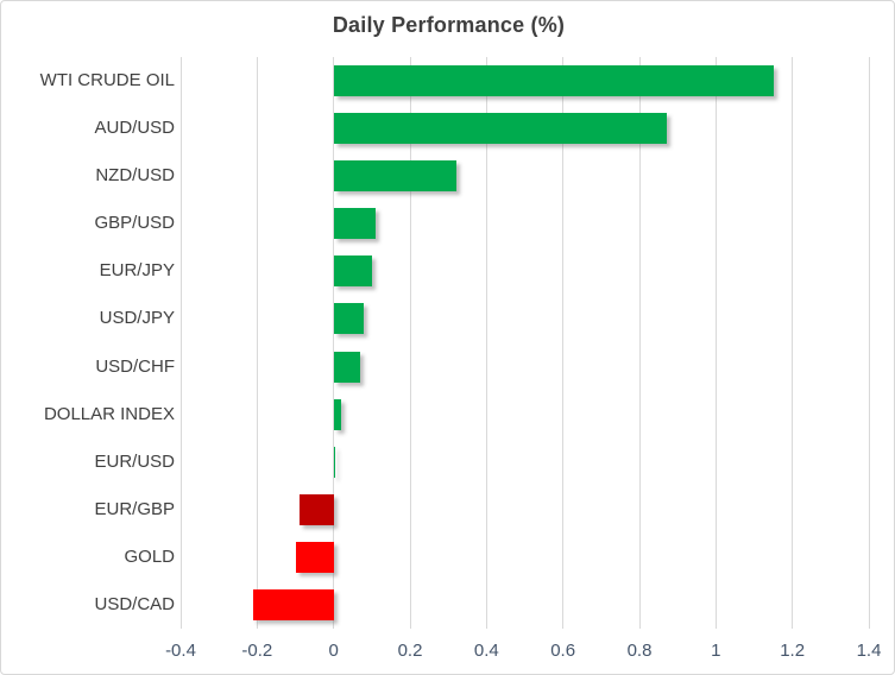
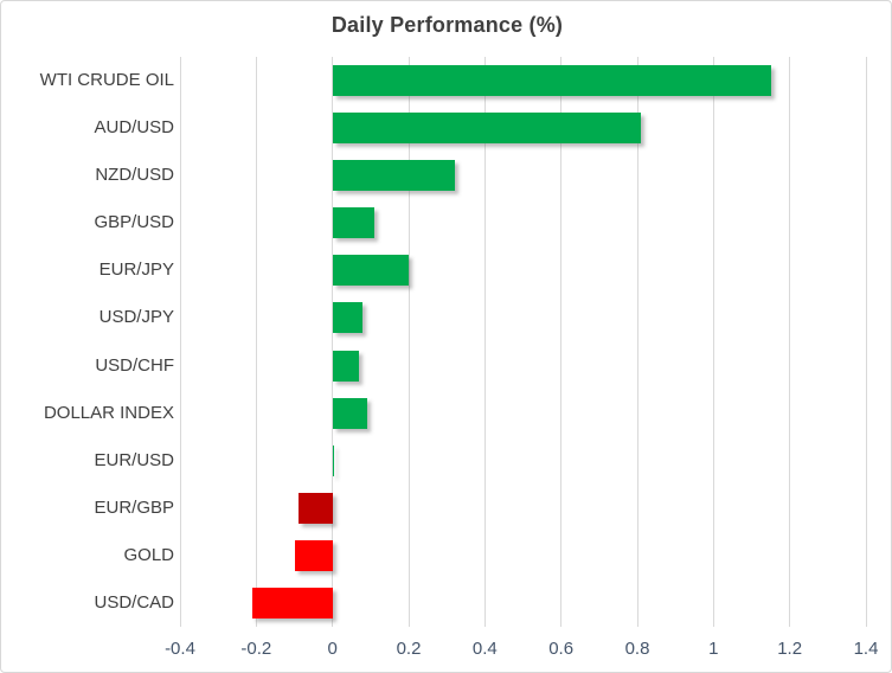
AUD/USD: 0.87 -> 0.81
EUR/JPY: 0.10 -> 0.20
DOLLAR INDEX: 0.02 -> 0.09
